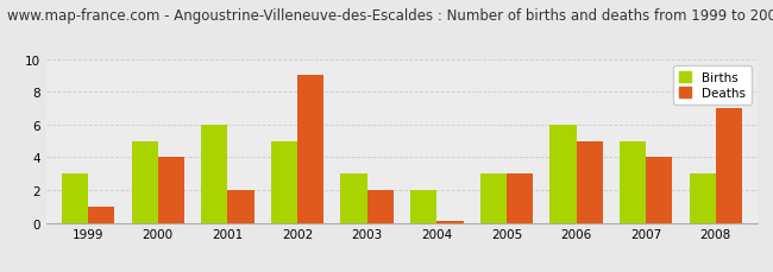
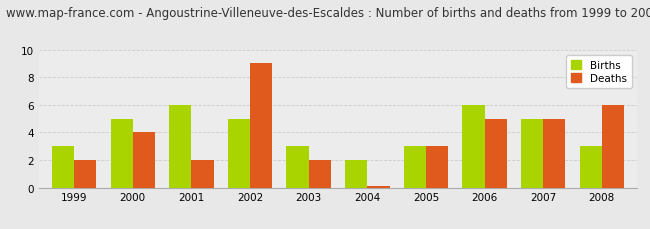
Deaths/1999: 1.0 -> 2.0
Deaths/2007: 4.0 -> 5.0
Deaths/2008: 7.0 -> 6.0
